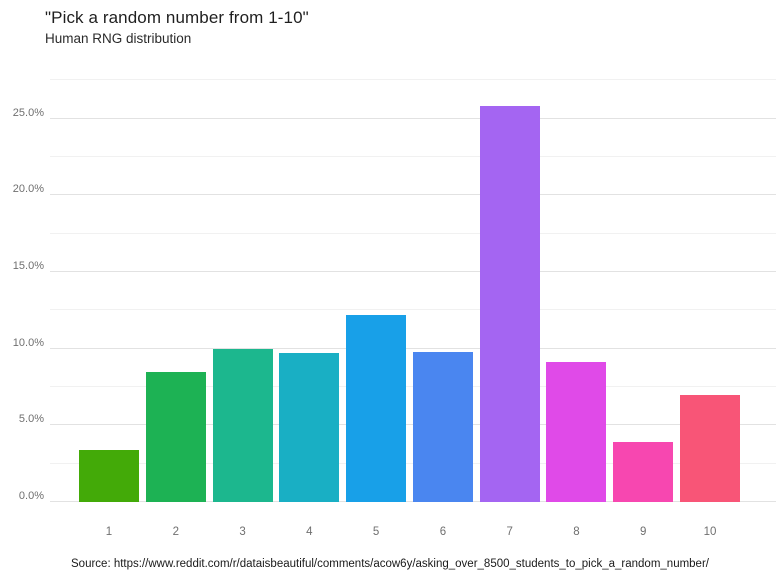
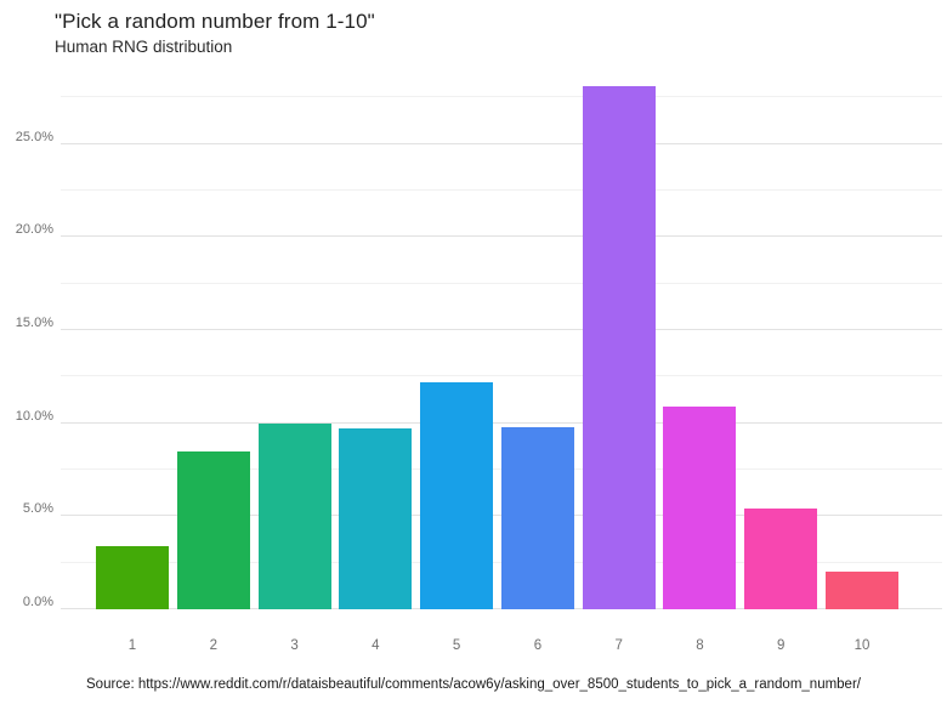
7: 25.8% -> 28.1%
8: 9.1% -> 10.9%
9: 3.9% -> 5.4%
10: 7.0% -> 2.0%
